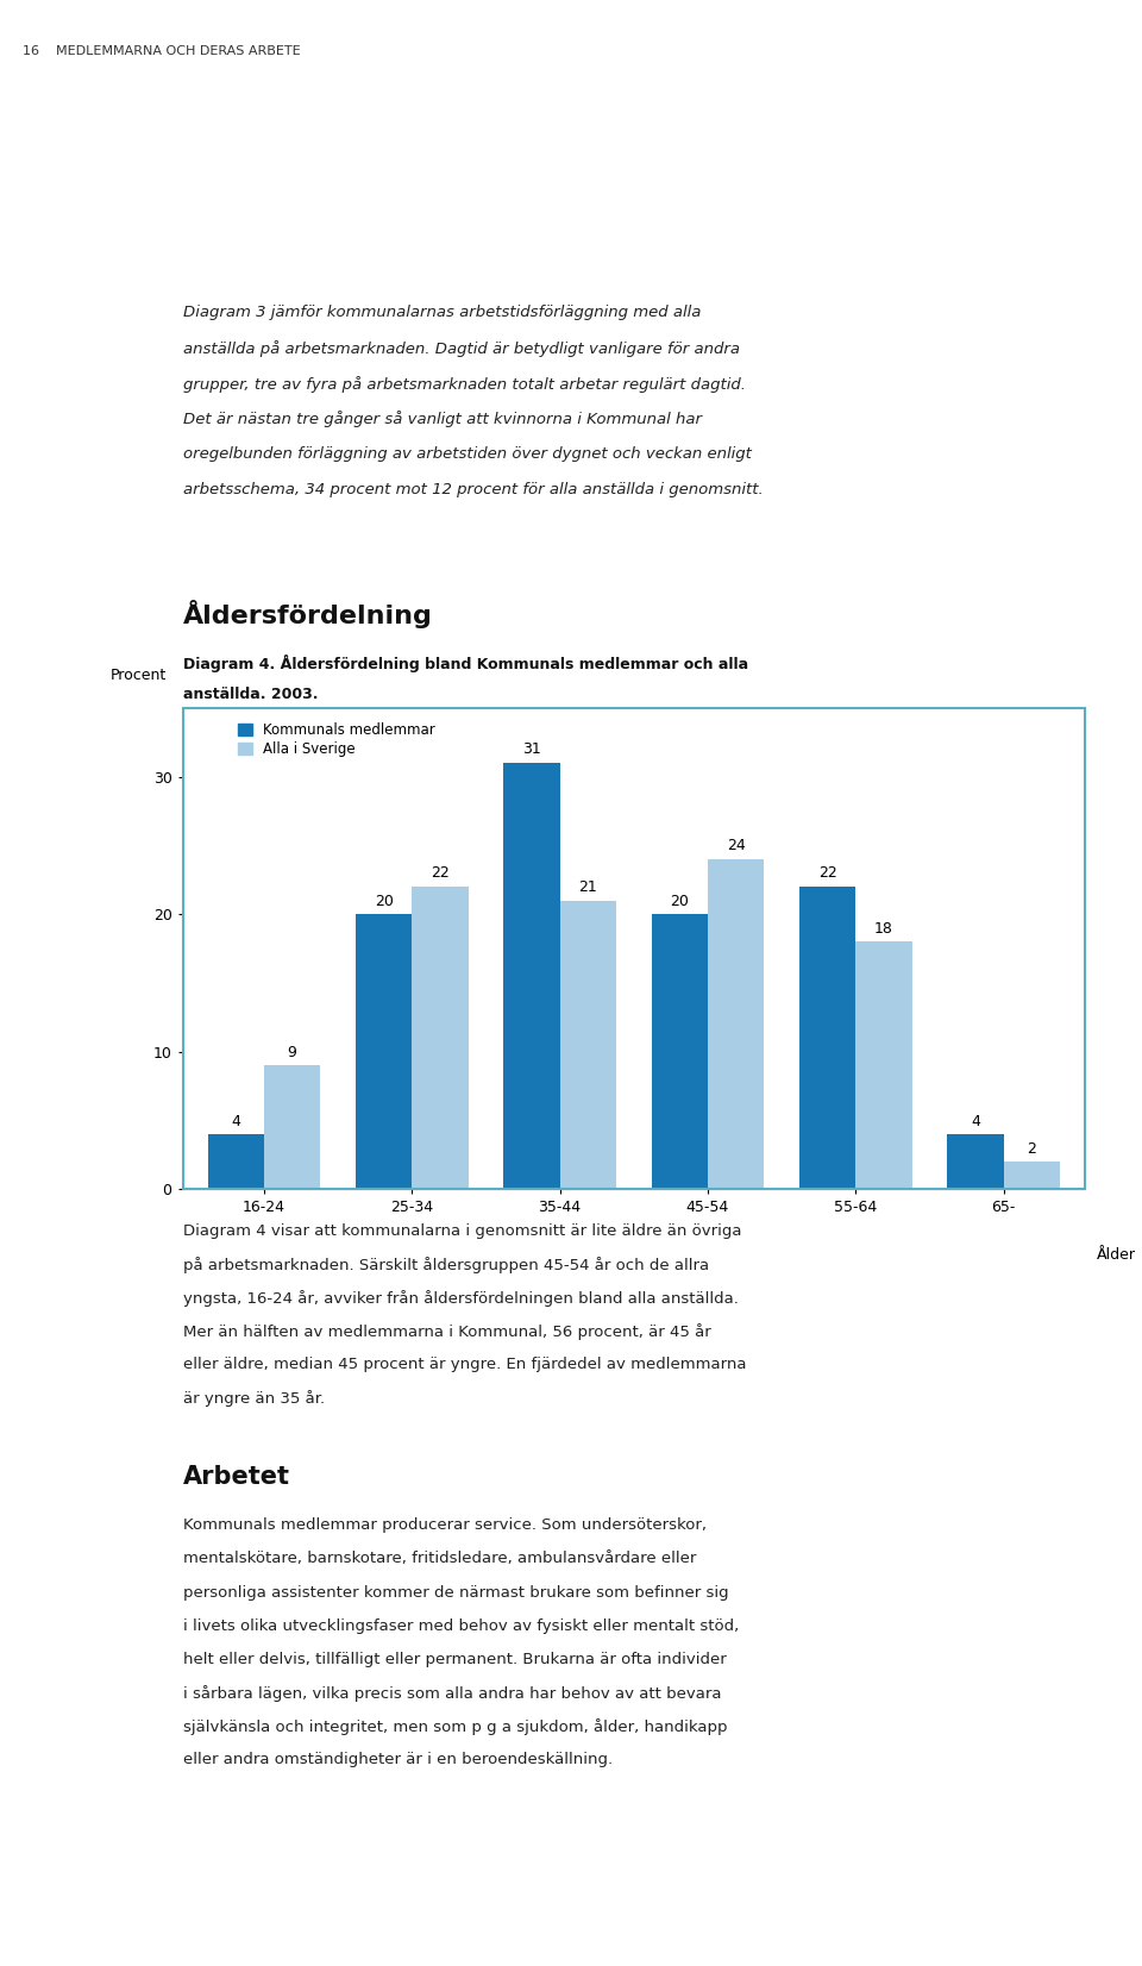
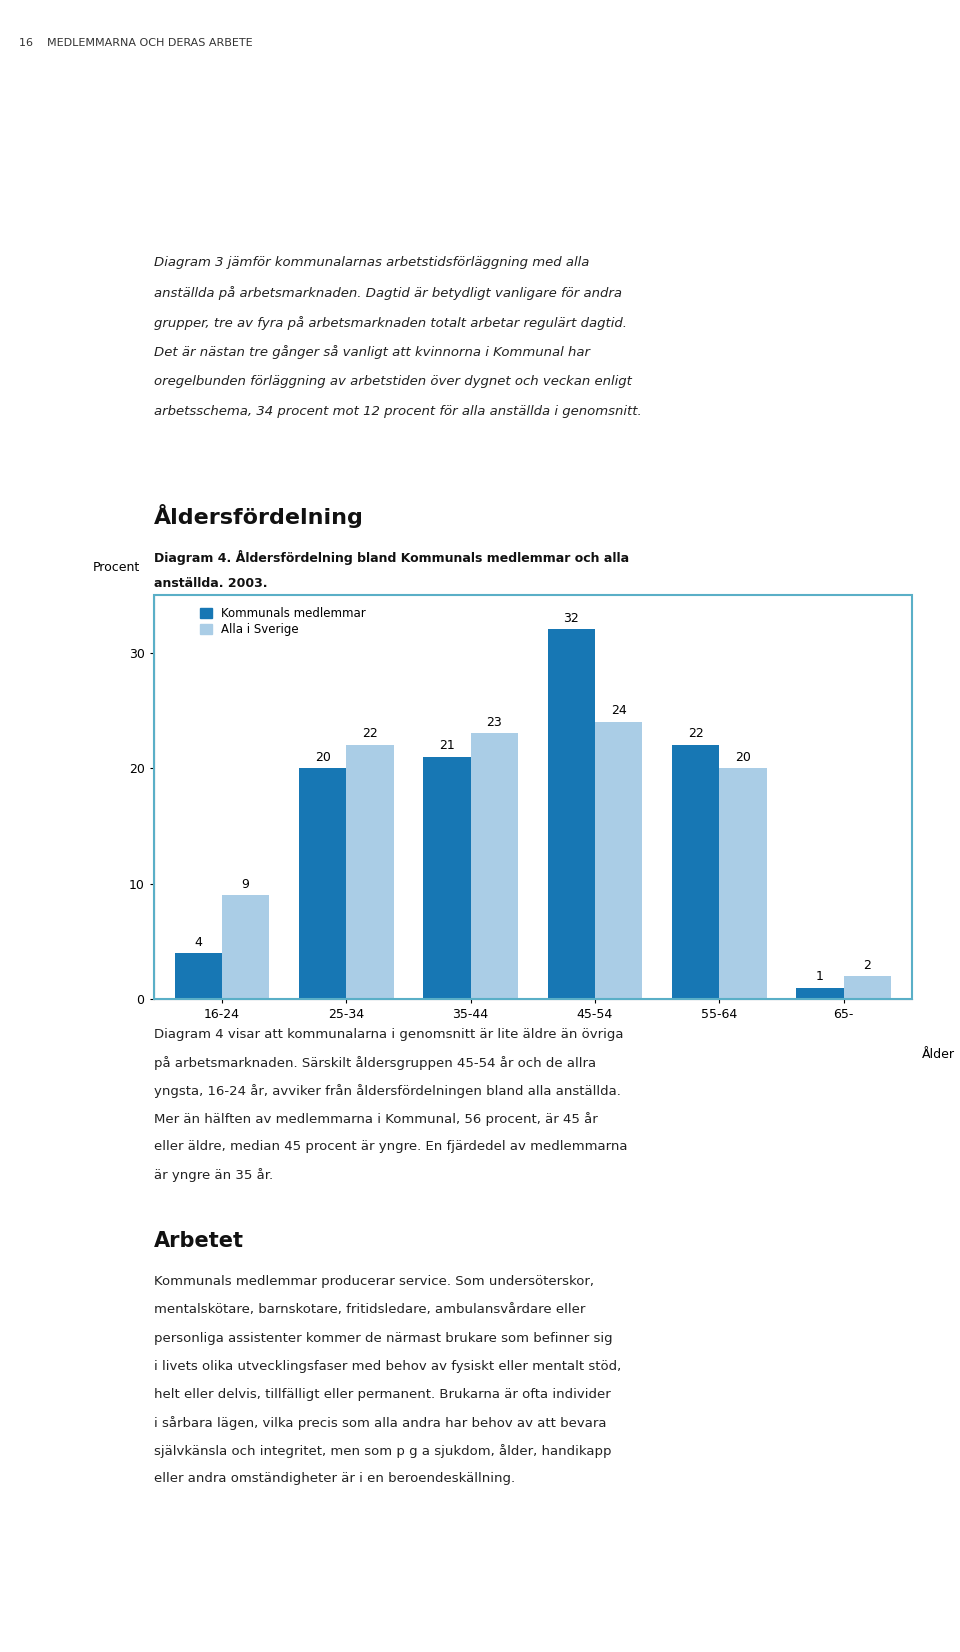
Kommunals medlemmar/35-44: 31 -> 21
Alla i Sverige/35-44: 21 -> 23
Kommunals medlemmar/45-54: 20 -> 32
Alla i Sverige/55-64: 18 -> 20
Kommunals medlemmar/65-: 4 -> 1
